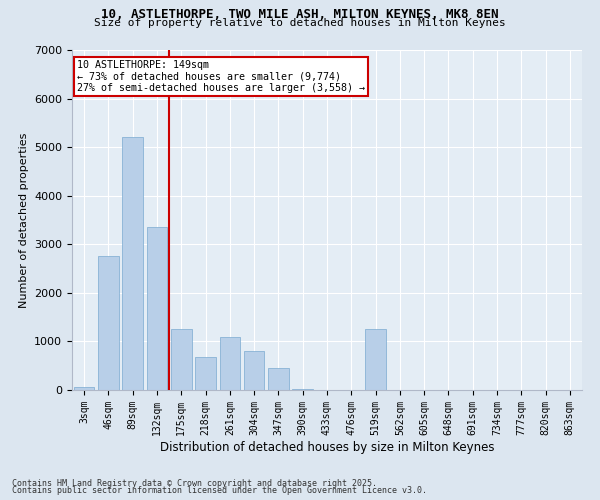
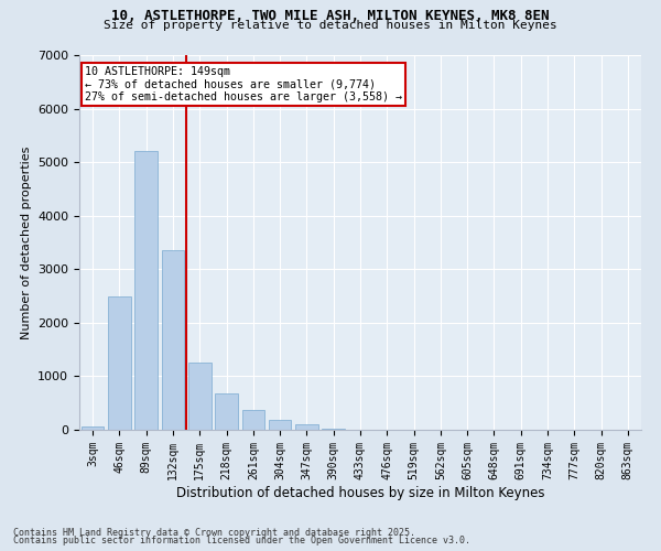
46sqm: 2750 -> 2500
261sqm: 1100 -> 370
304sqm: 800 -> 180
347sqm: 450 -> 100
519sqm: 1250 -> 0
